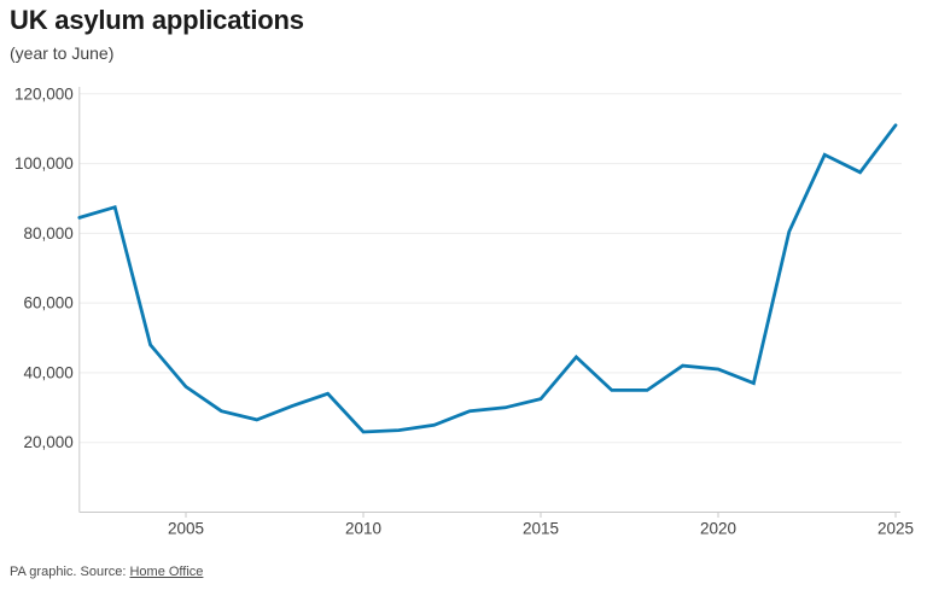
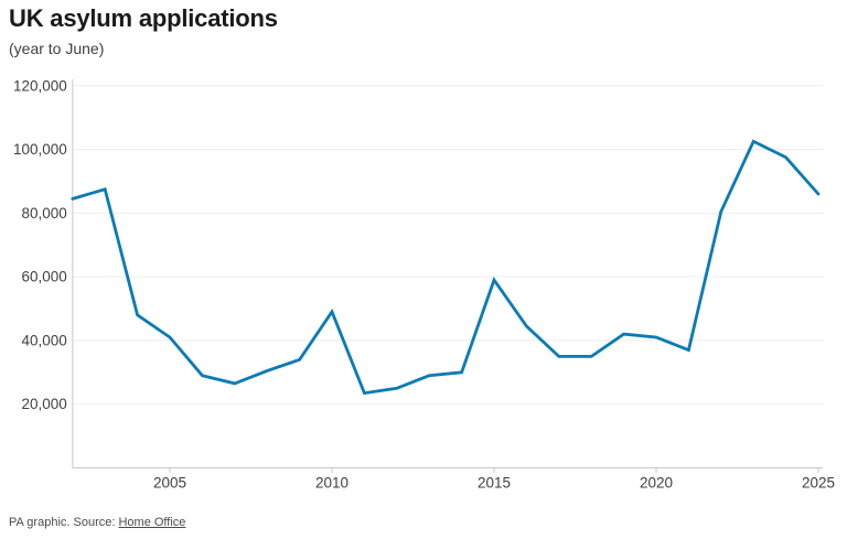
2005: 36000 -> 41000
2010: 23000 -> 49000
2015: 32000 -> 59000
2025: 111000 -> 86000
